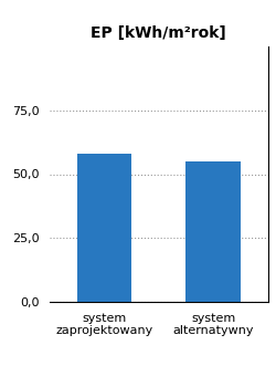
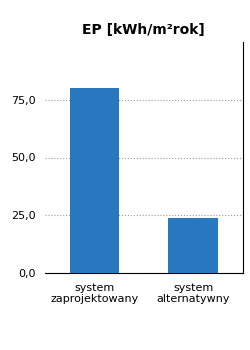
system zaprojektowany: 58 -> 80
system alternatywny: 55 -> 24
